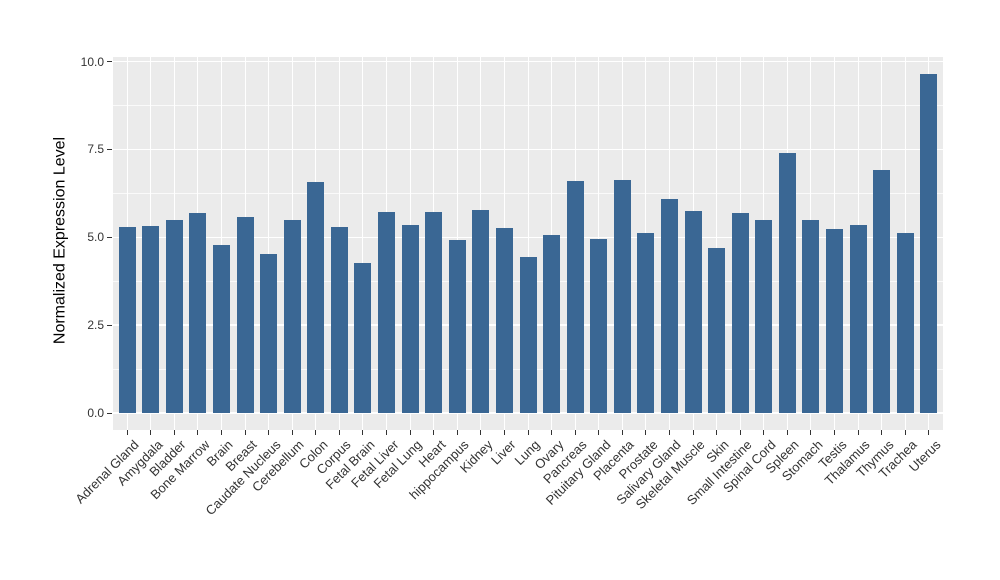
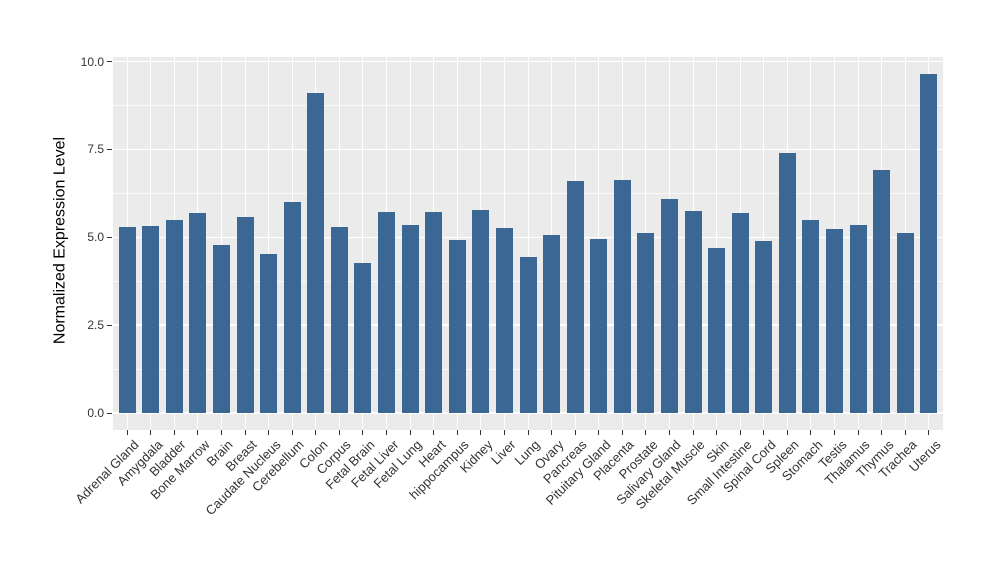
Cerebellum: 5.5 -> 6.0
Colon: 6.6 -> 9.1
Spinal Cord: 5.5 -> 4.9
